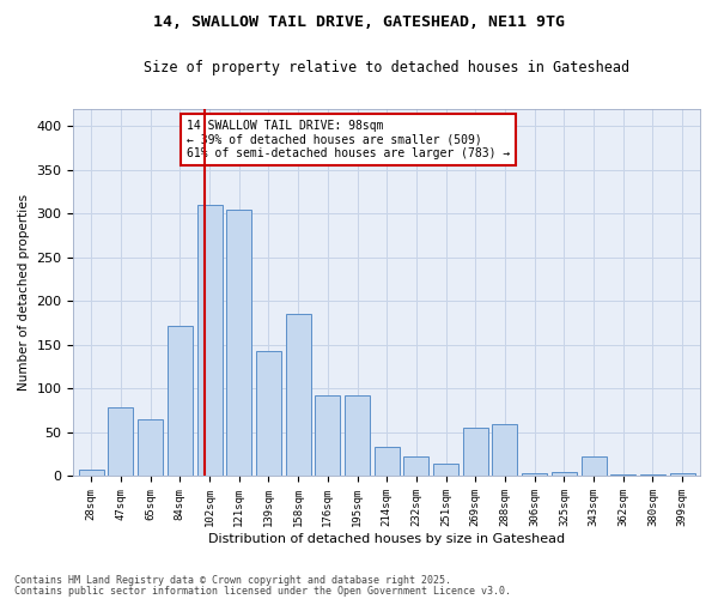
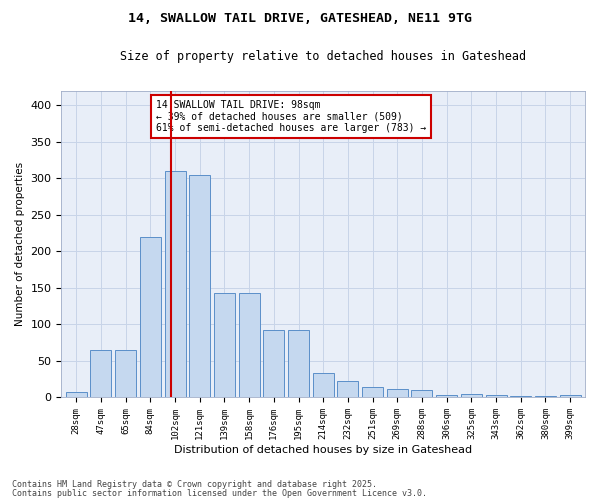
47sqm: 78 -> 65
84sqm: 172 -> 220
158sqm: 186 -> 143
269sqm: 56 -> 11
288sqm: 60 -> 10
343sqm: 22 -> 3
